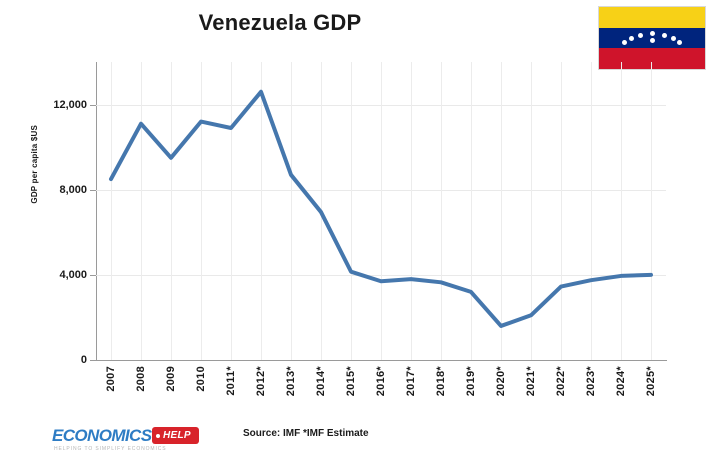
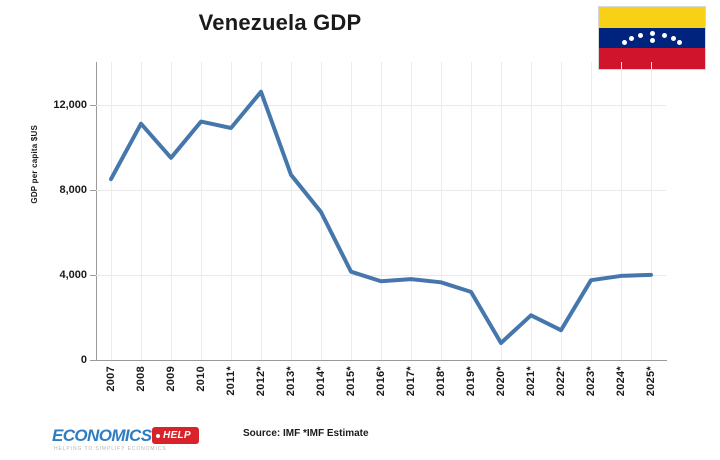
2020*: 1600 -> 800
2022*: 3400 -> 1400
